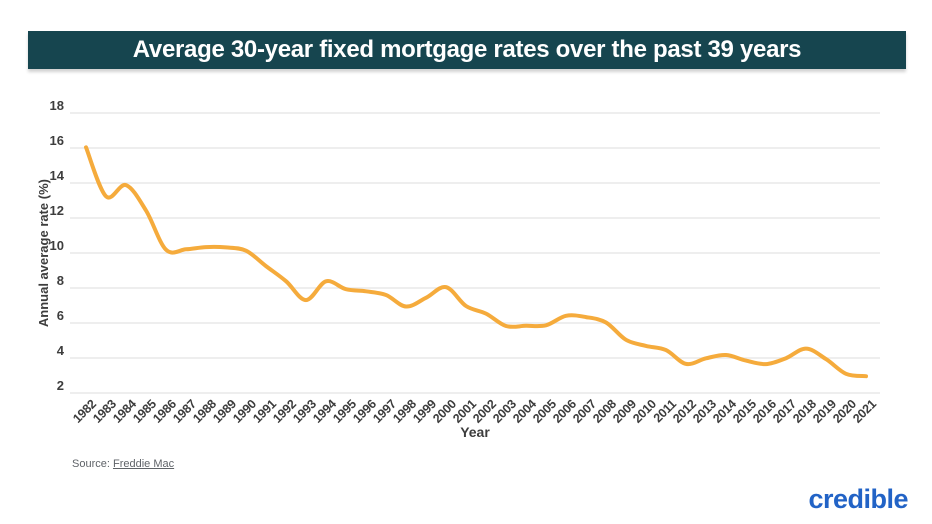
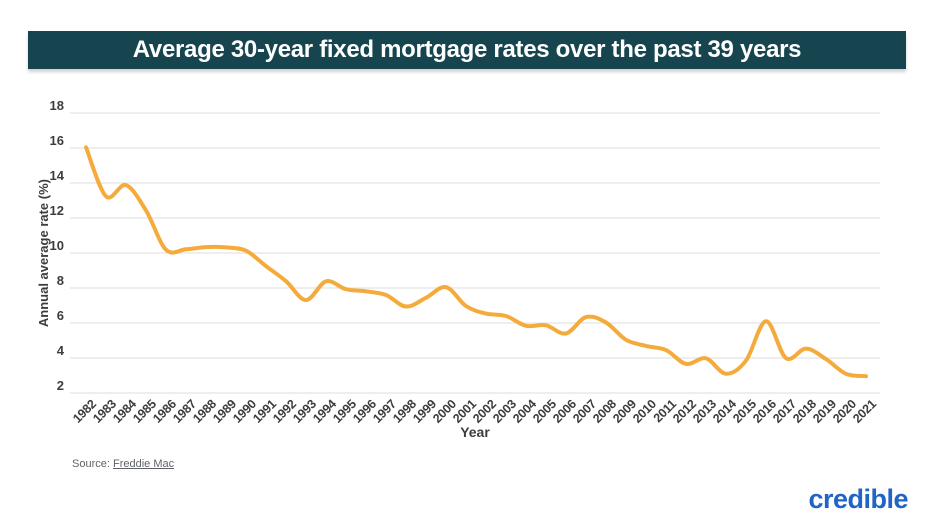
2003: 5.8 -> 6.4
2006: 6.4 -> 5.4
2014: 4.2 -> 3.1
2016: 3.6 -> 6.1
